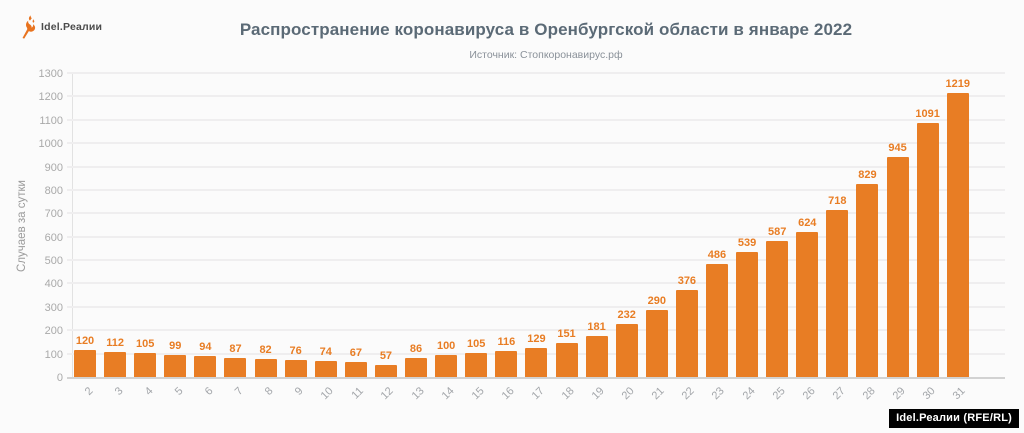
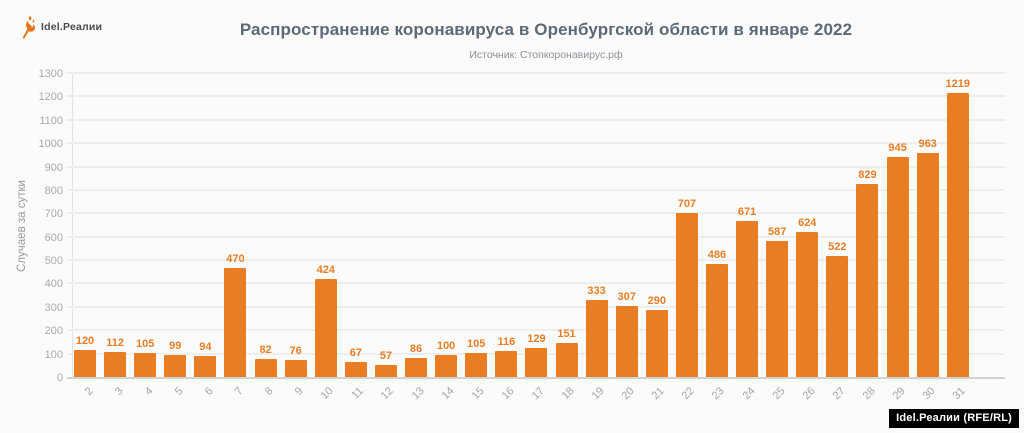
7: 87 -> 470
10: 74 -> 424
19: 181 -> 333
20: 232 -> 307
22: 376 -> 707
24: 539 -> 671
27: 718 -> 522
30: 1091 -> 963
